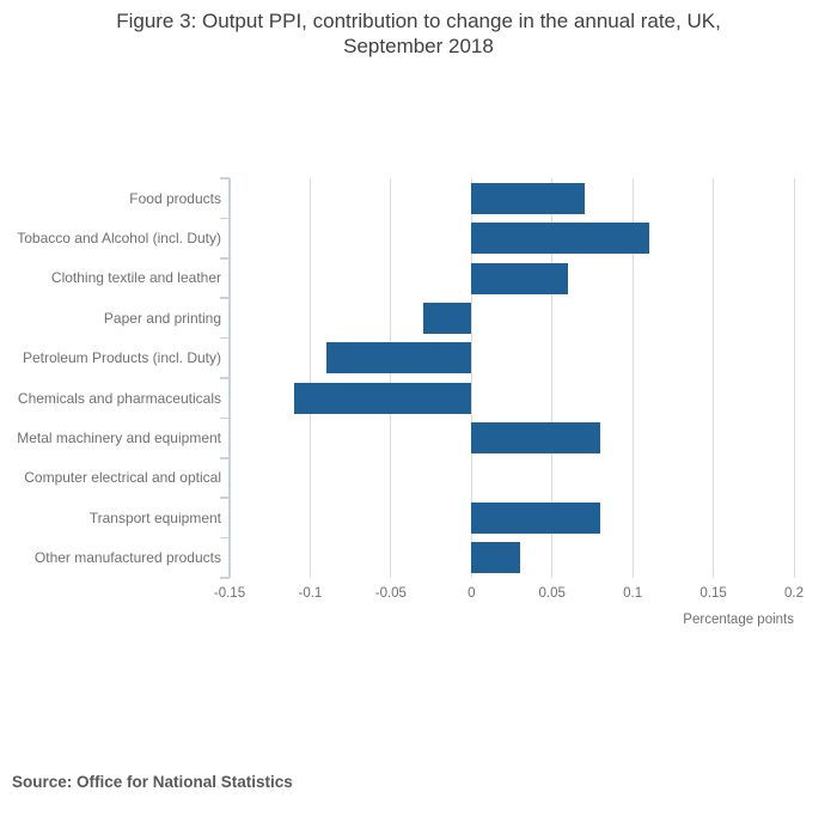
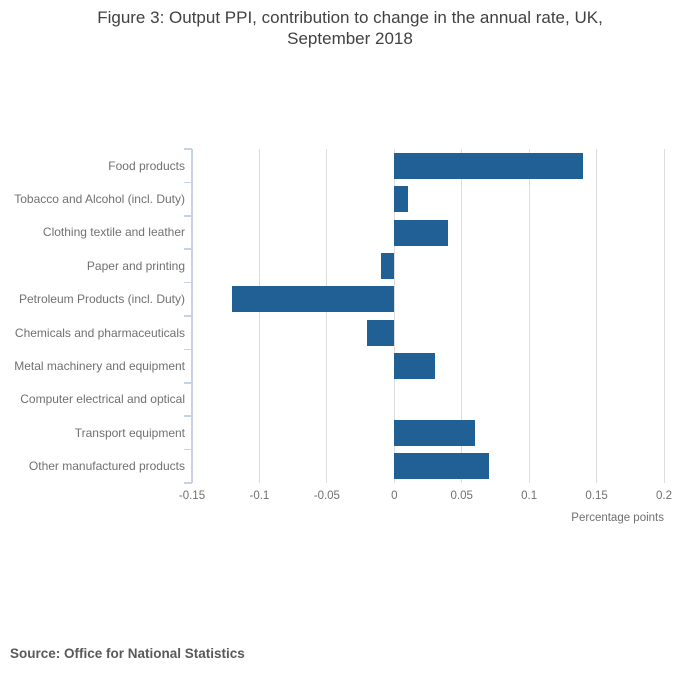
Food products: 0.07 -> 0.14
Tobacco and Alcohol (incl. Duty): 0.11 -> 0.01
Clothing textile and leather: 0.06 -> 0.04
Paper and printing: -0.03 -> -0.01
Petroleum Products (incl. Duty): -0.09 -> -0.12
Chemicals and pharmaceuticals: -0.11 -> -0.02
Metal machinery and equipment: 0.08 -> 0.03
Transport equipment: 0.08 -> 0.06
Other manufactured products: 0.03 -> 0.07
